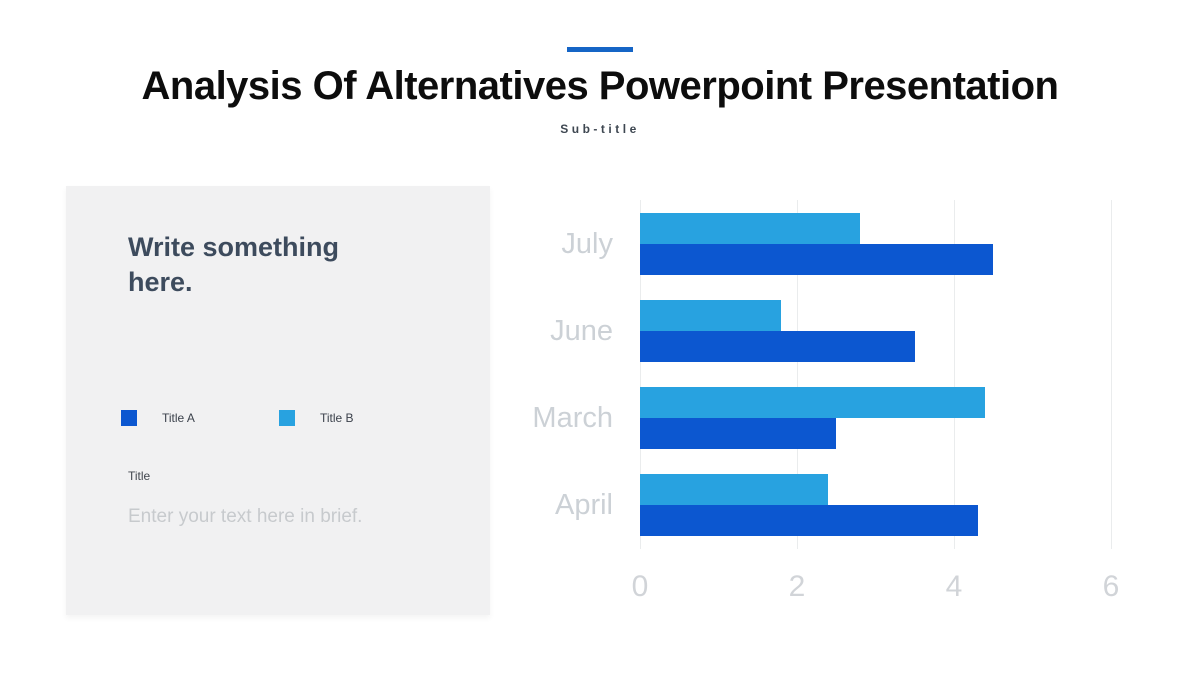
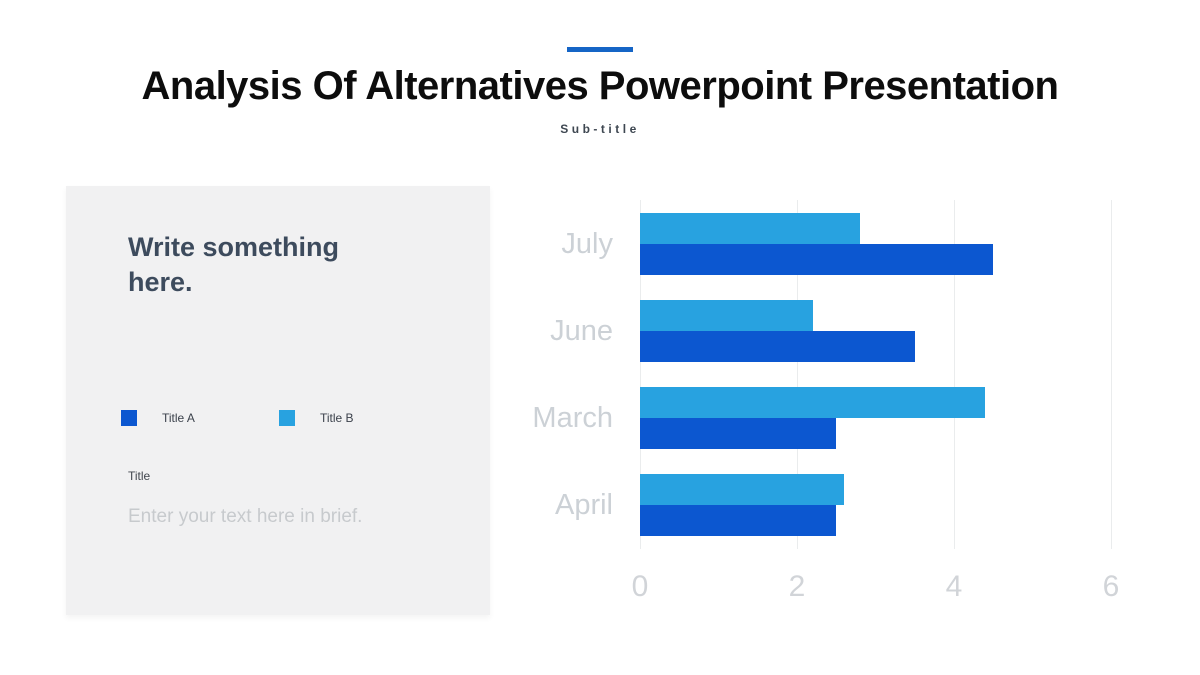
Title B/June: 1.8 -> 2.2
Title A/April: 4.3 -> 2.5
Title B/April: 2.4 -> 2.6
